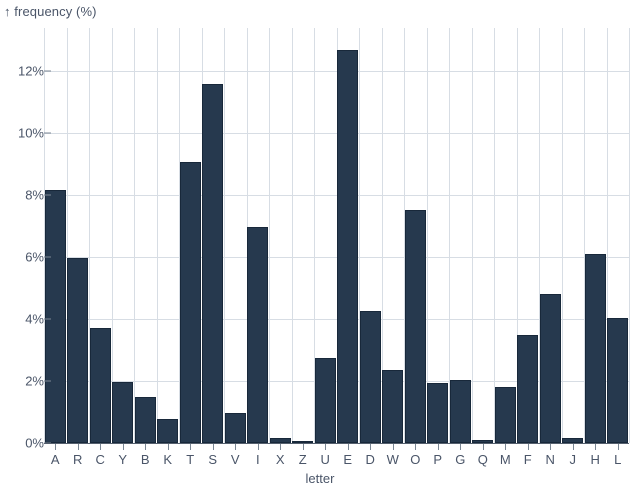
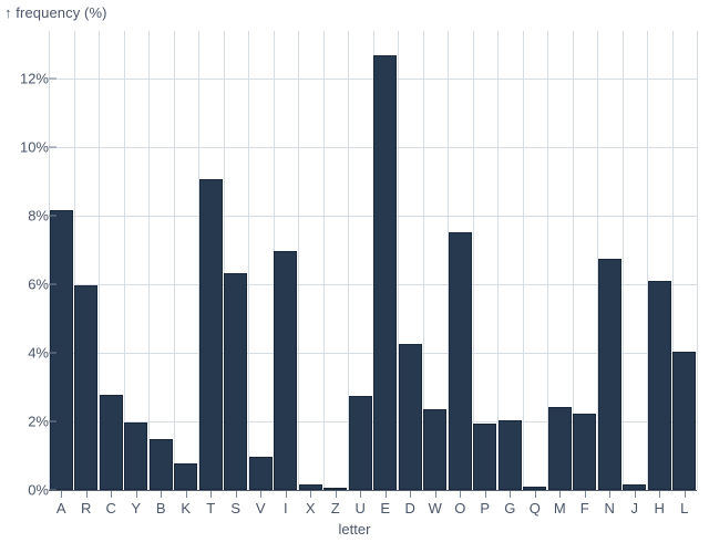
C: 3.7% -> 2.8%
S: 11.6% -> 6.3%
M: 1.8% -> 2.4%
F: 3.5% -> 2.2%
N: 4.8% -> 6.8%
